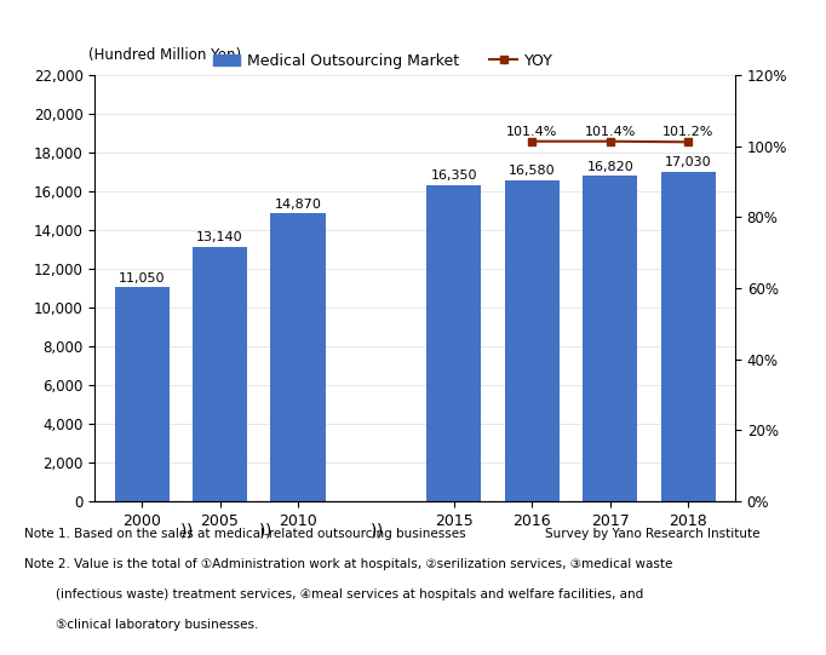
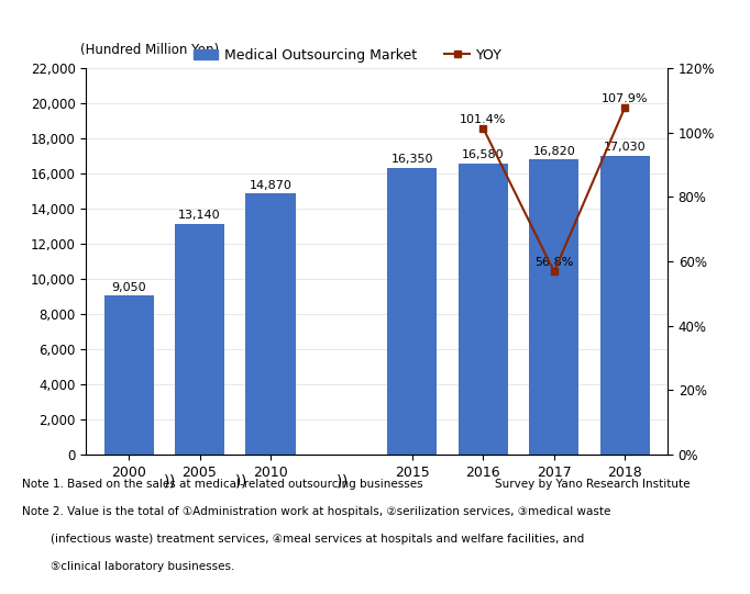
Medical Outsourcing Market/2000: 11,050 -> 9,050
YOY/2017: 101.4% -> 56.8%
YOY/2018: 101.2% -> 107.9%
